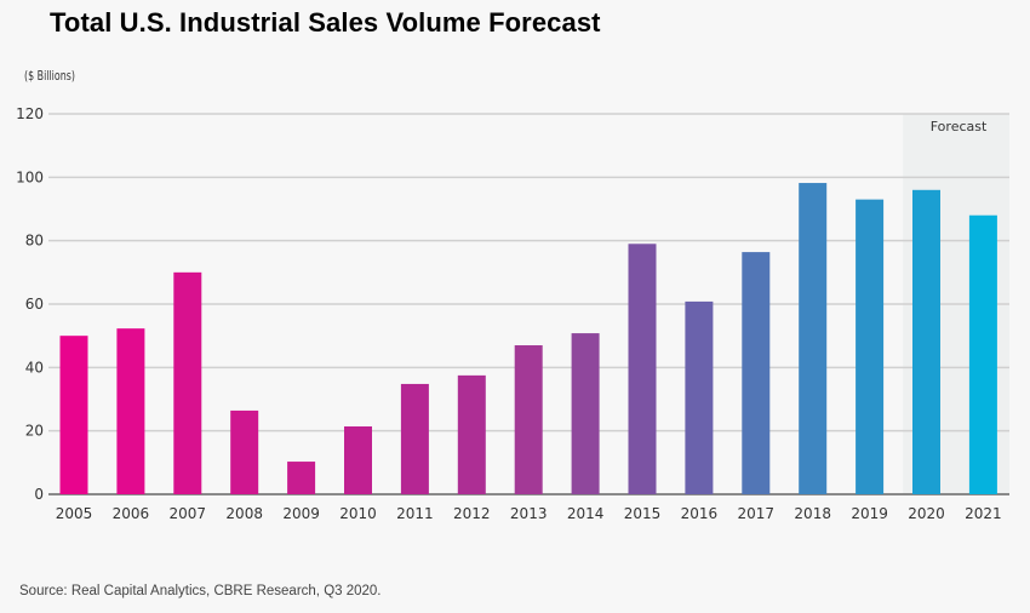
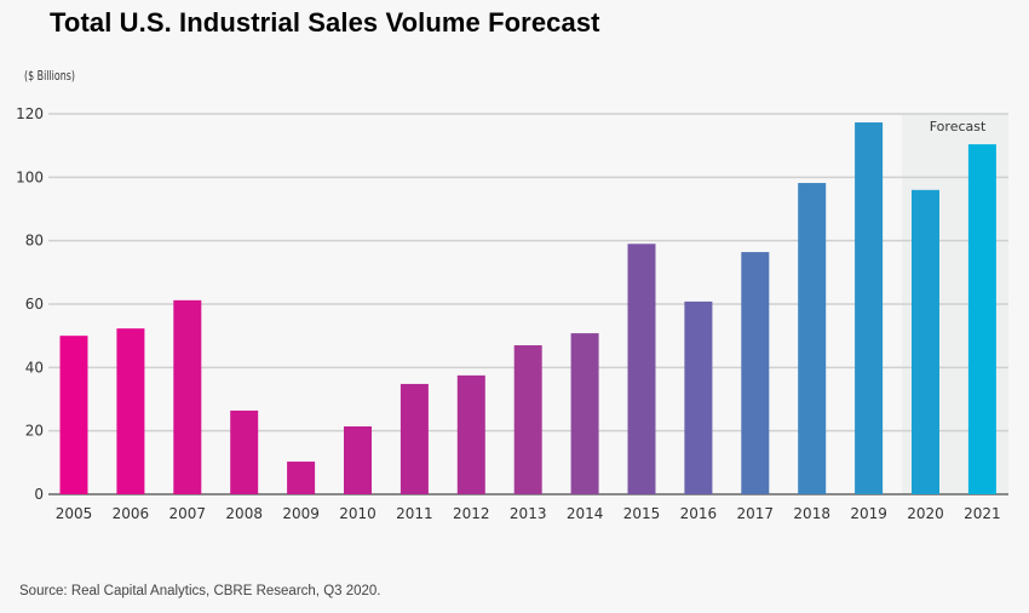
2007: 70 -> 61
2019: 93 -> 117
2021: 88 -> 110
